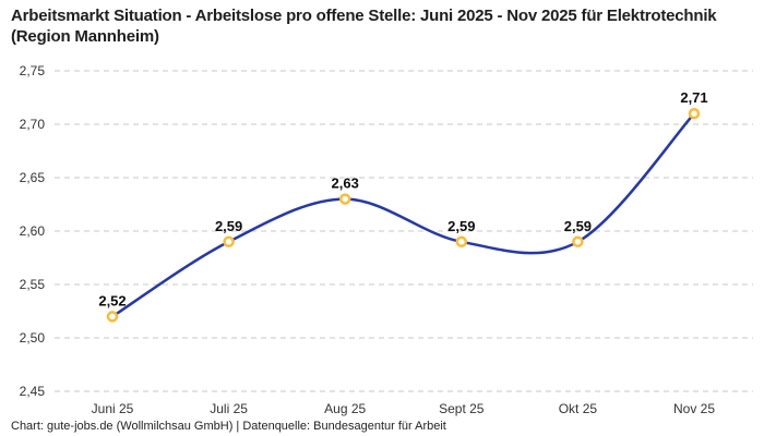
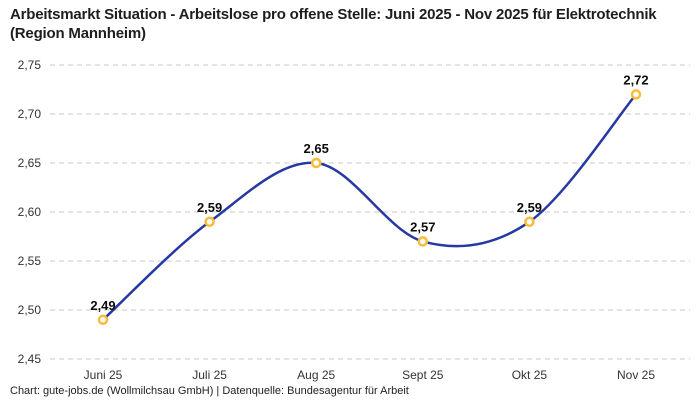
Juni 25: 2,52 -> 2,49
Aug 25: 2,63 -> 2,65
Sept 25: 2,59 -> 2,57
Nov 25: 2,71 -> 2,72
